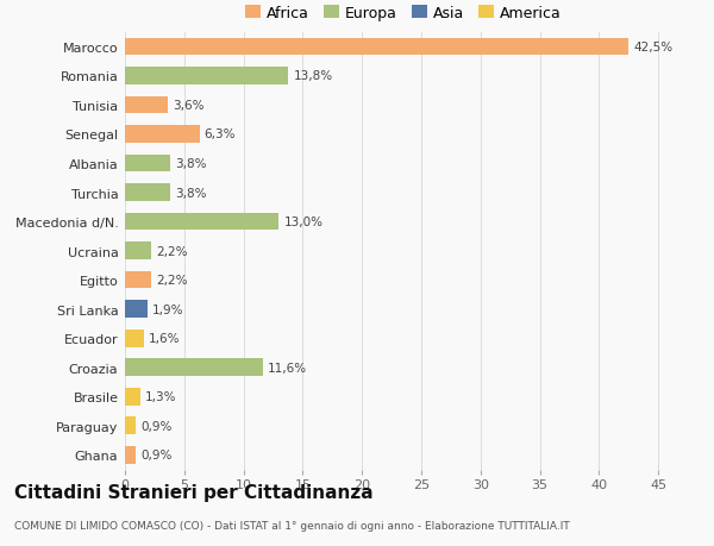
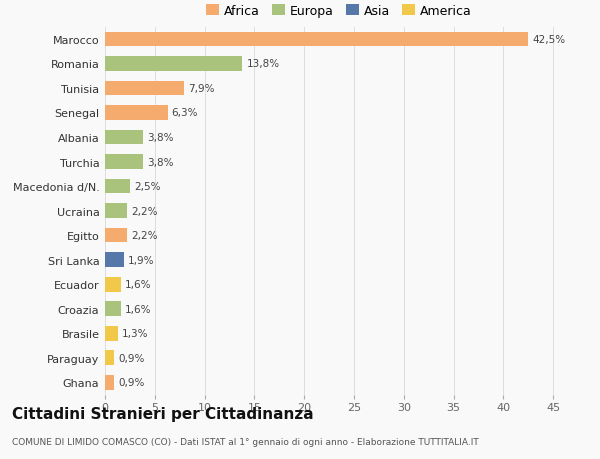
Tunisia: 3,6% -> 7,9%
Macedonia d/N.: 13,0% -> 2,5%
Croazia: 11,6% -> 1,6%
